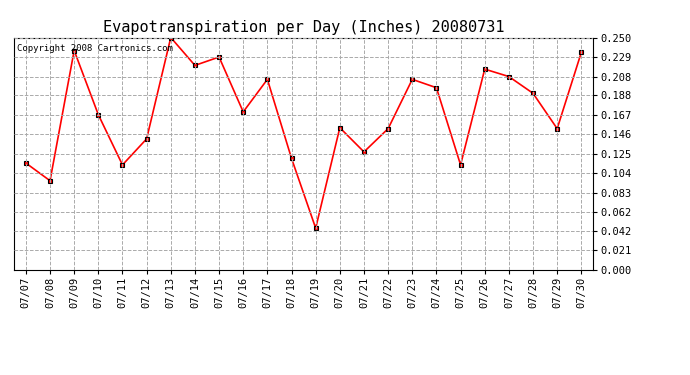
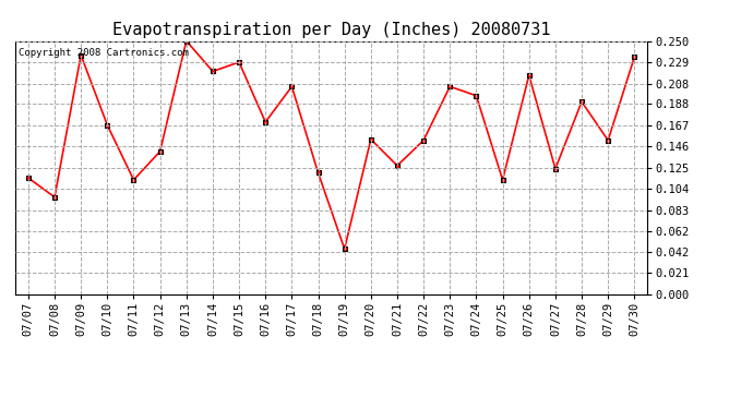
07/27: 0.208 -> 0.124
